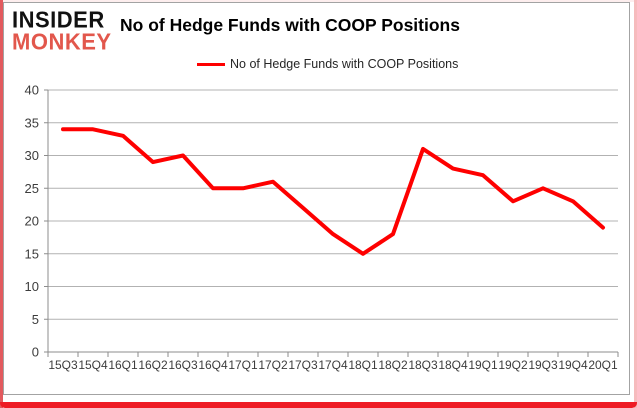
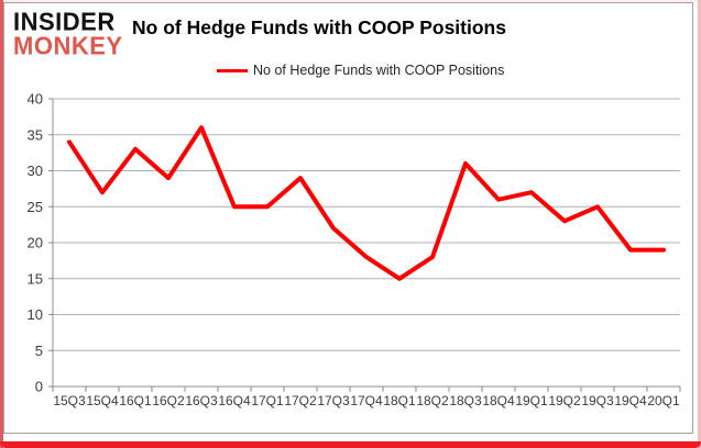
15Q4: 34 -> 27
16Q3: 30 -> 36
17Q2: 26 -> 29
18Q4: 28 -> 26
19Q4: 23 -> 19
